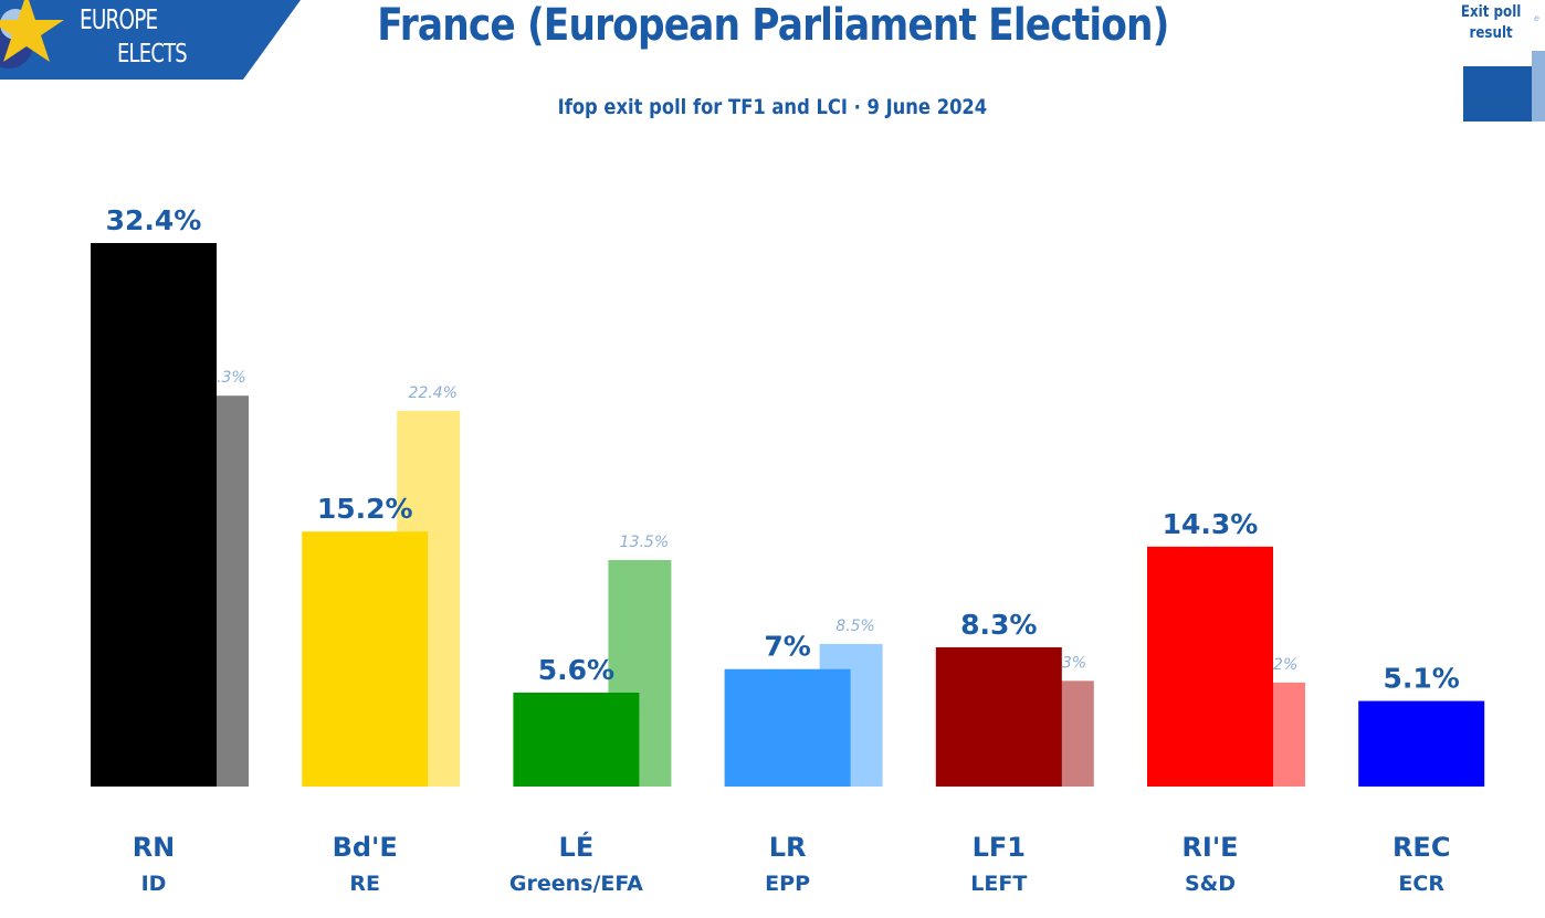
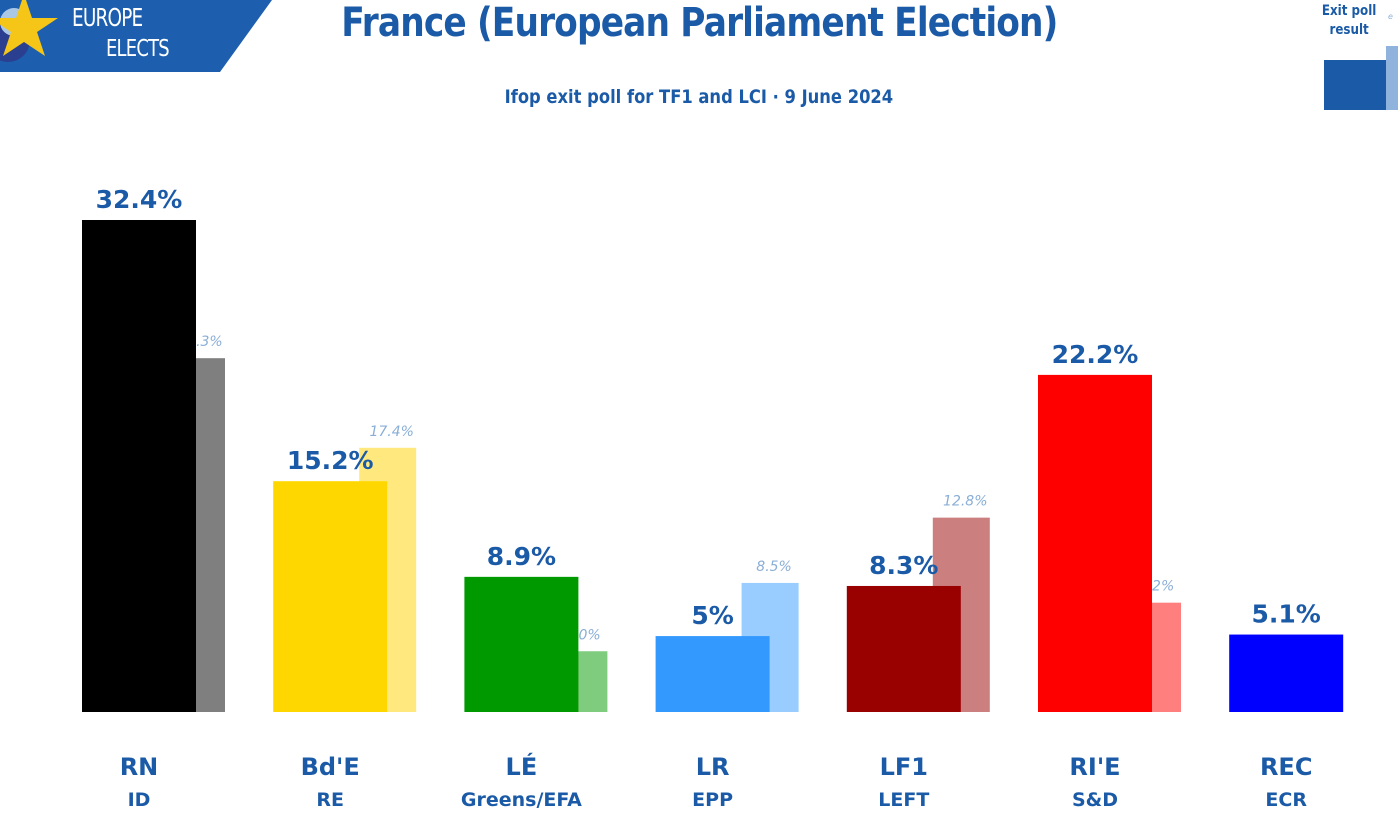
result/Bd'E: 22.4% -> 17.4%
Exit poll/LÉ: 5.6% -> 8.9%
result/LÉ: 13.5% -> 4.0%
Exit poll/LR: 7% -> 5%
result/LF1: 6.3% -> 12.8%
Exit poll/RI'E: 14.3% -> 22.2%
result/RI'E: 6.2% -> 7.2%
